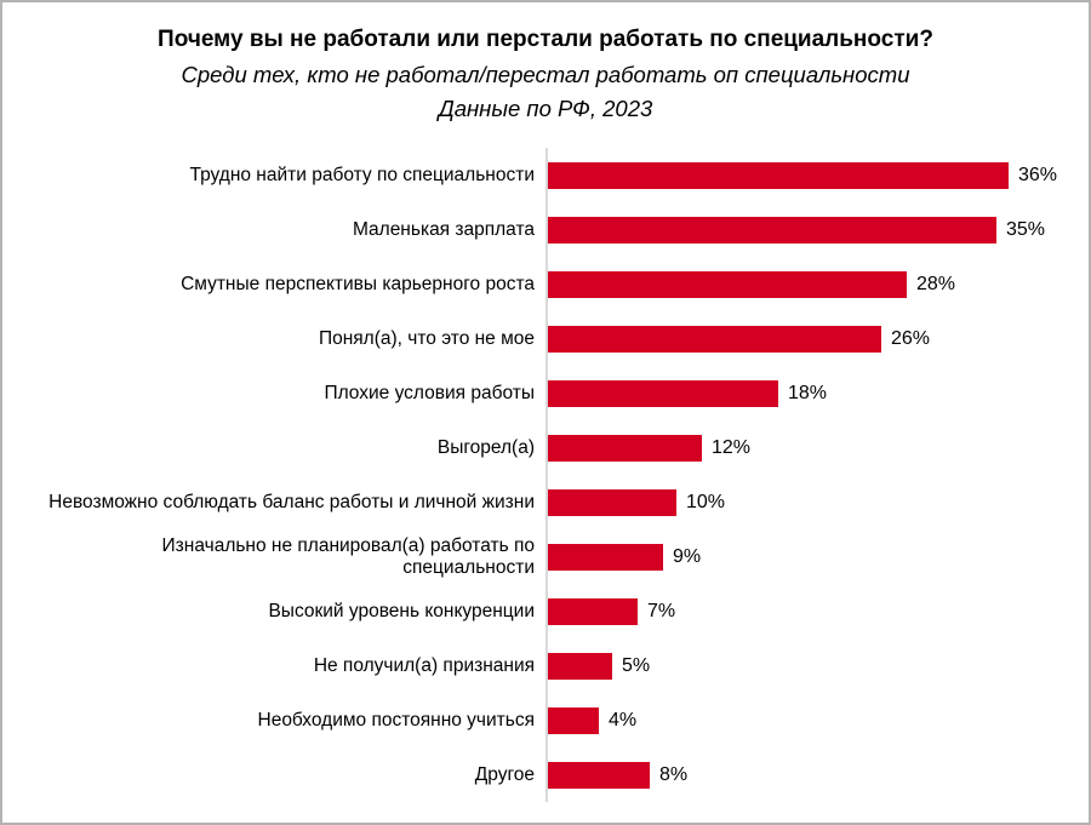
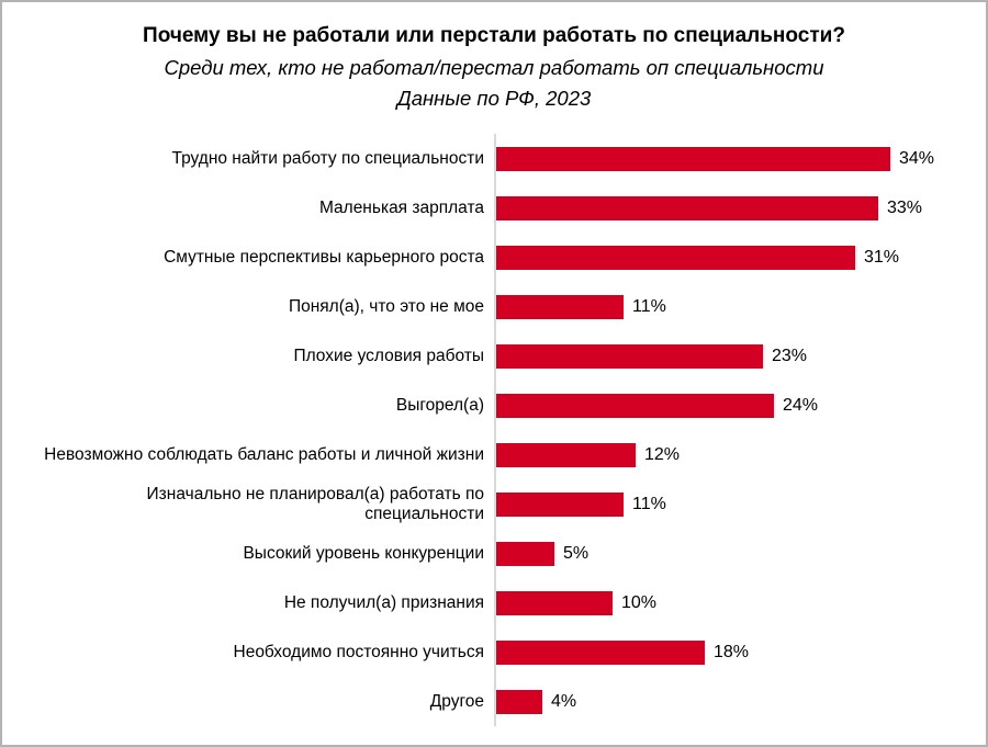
Трудно найти работу по специальности: 36% -> 34%
Маленькая зарплата: 35% -> 33%
Смутные перспективы карьерного роста: 28% -> 31%
Понял(а), что это не мое: 26% -> 11%
Плохие условия работы: 18% -> 23%
Выгорел(а): 12% -> 24%
Невозможно соблюдать баланс работы и личной жизни: 10% -> 12%
Изначально не планировал(а) работать по специальности: 9% -> 11%
Высокий уровень конкуренции: 7% -> 5%
Не получил(а) признания: 5% -> 10%
Необходимо постоянно учиться: 4% -> 18%
Другое: 8% -> 4%
